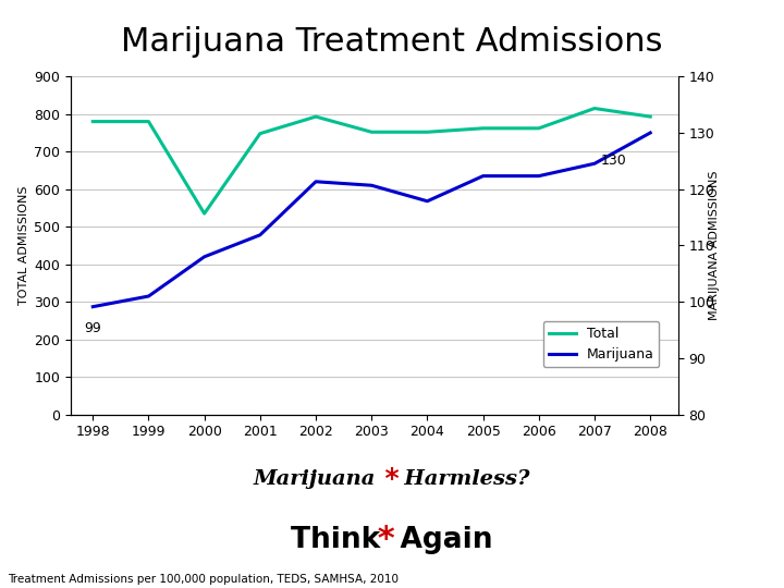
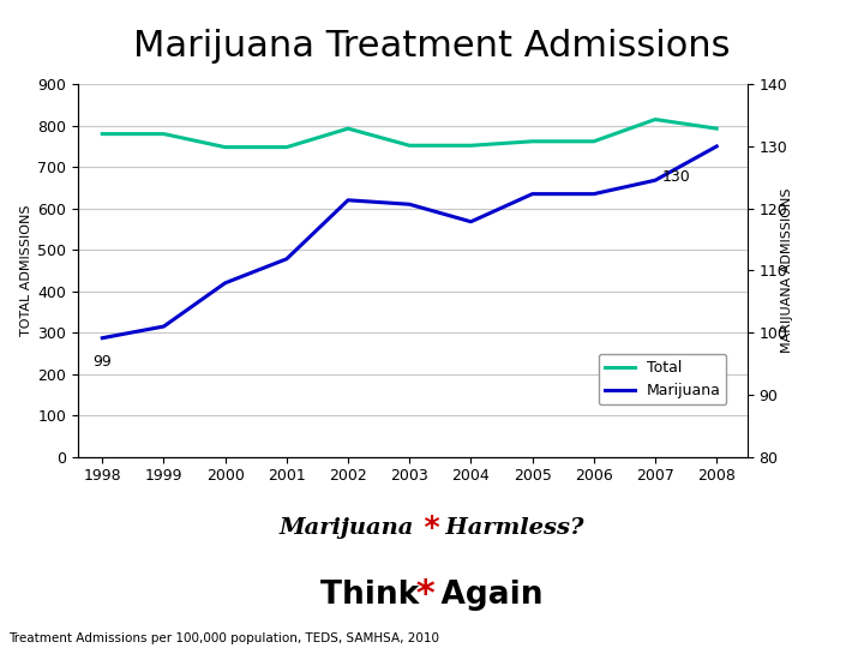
Total/2000: 535 -> 748
